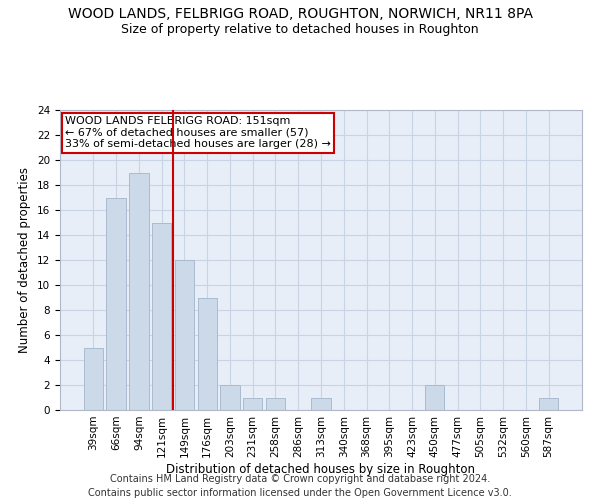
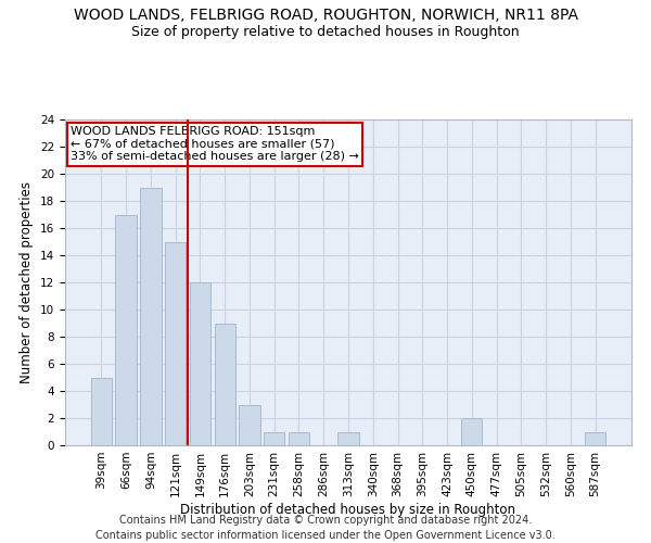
203sqm: 2 -> 3
